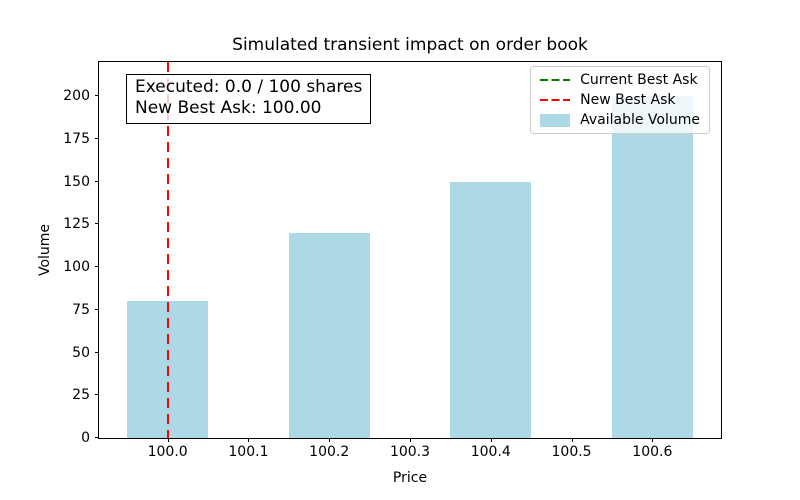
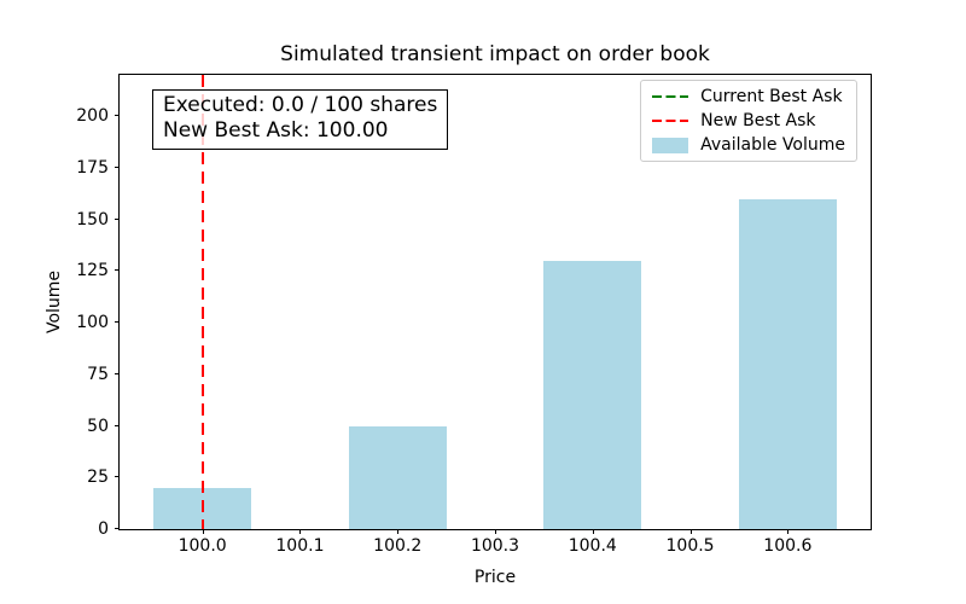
100.0: 80 -> 20
100.2: 120 -> 50
100.4: 150 -> 130
100.6: 200 -> 160
